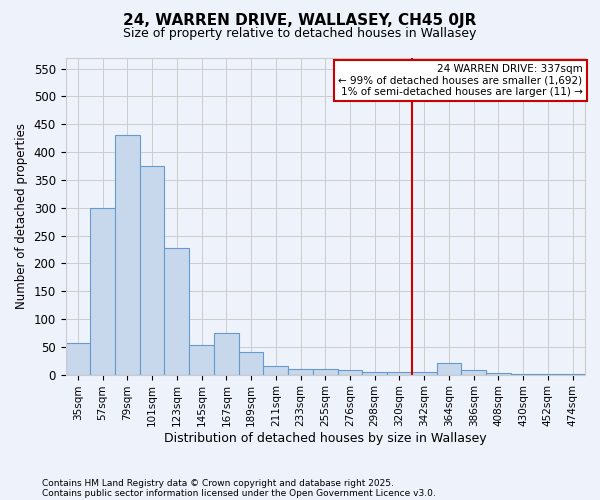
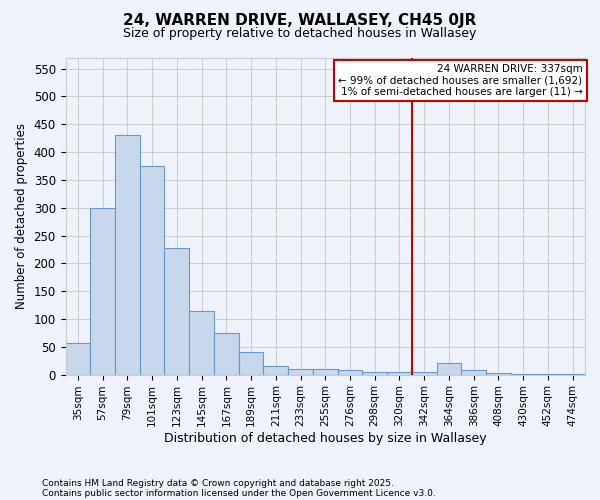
145sqm: 54 -> 115
